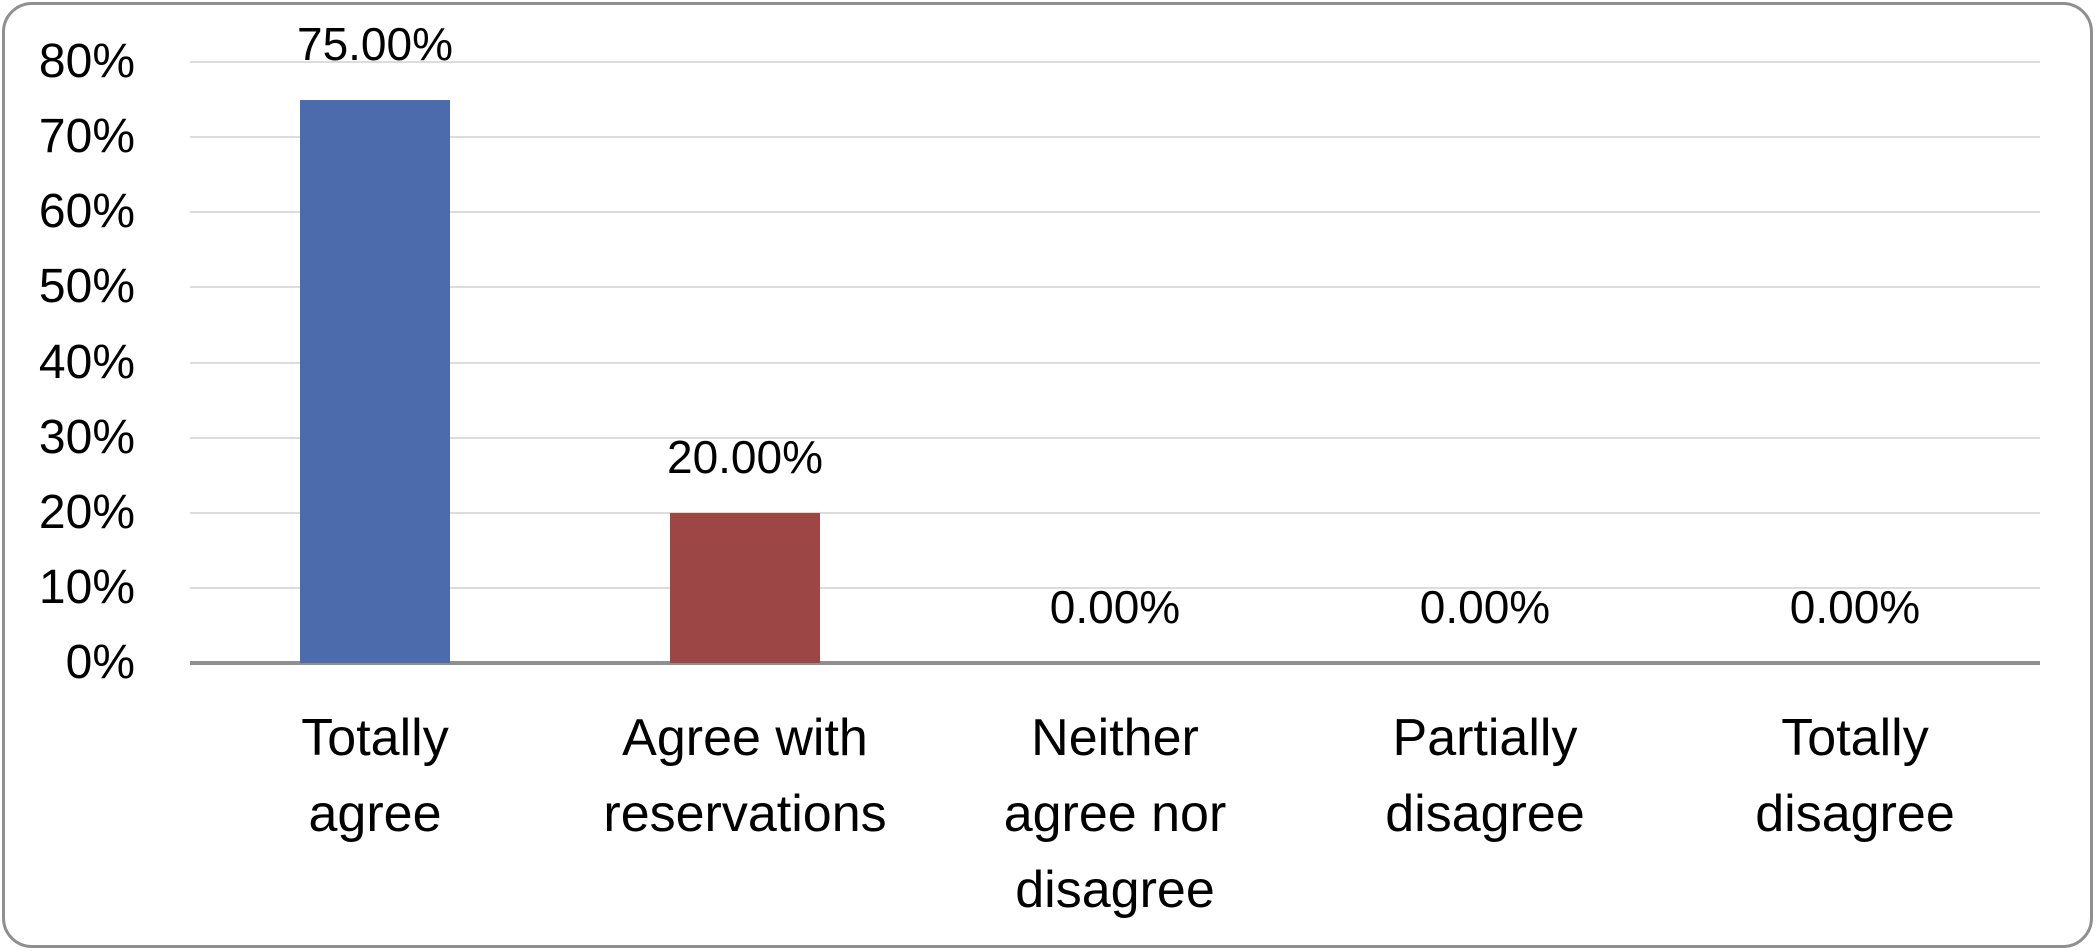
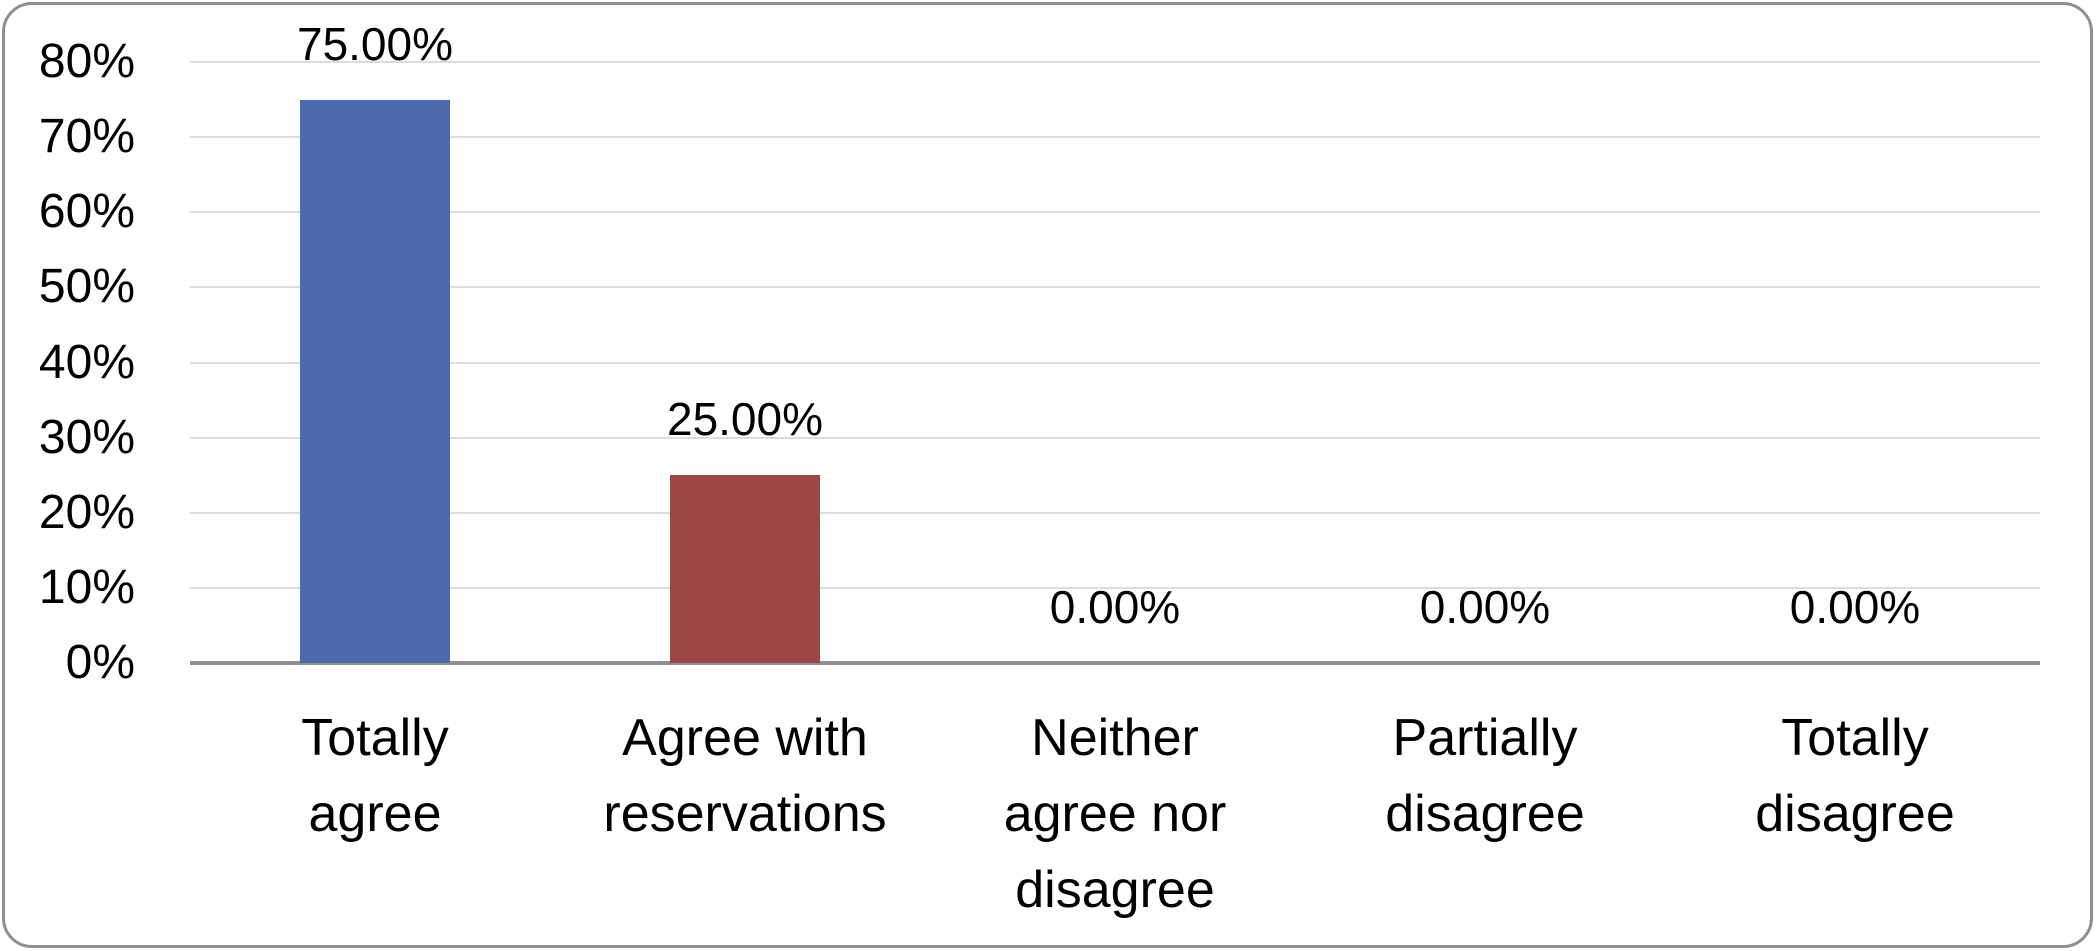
Agree with reservations: 20.00% -> 25.00%
